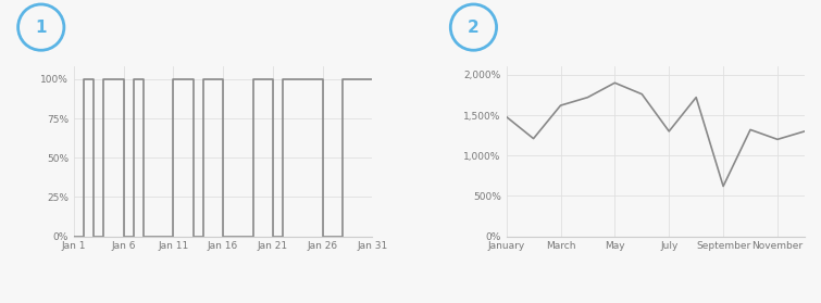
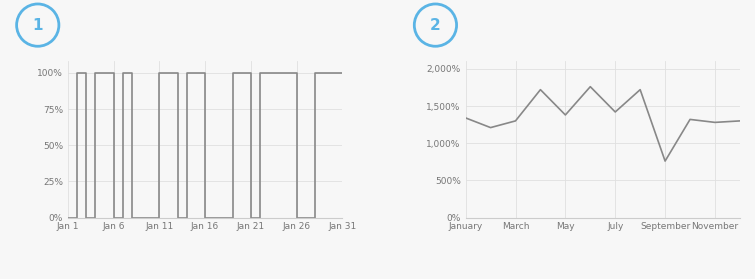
January: 1,480% -> 1,340%
March: 1,620% -> 1,300%
May: 1,900% -> 1,380%
July: 1,300% -> 1,420%
September: 620% -> 760%
November: 1,200% -> 1,280%
